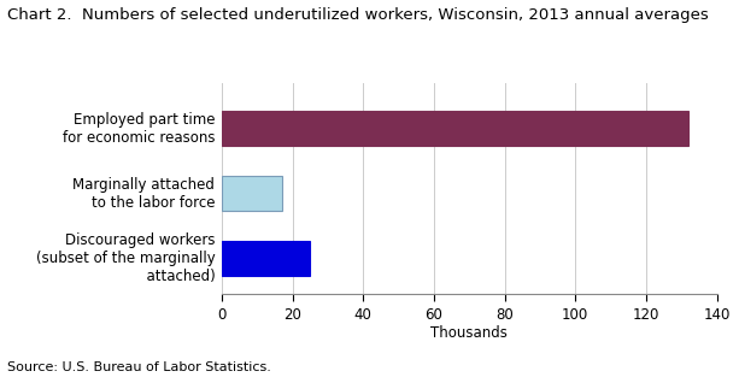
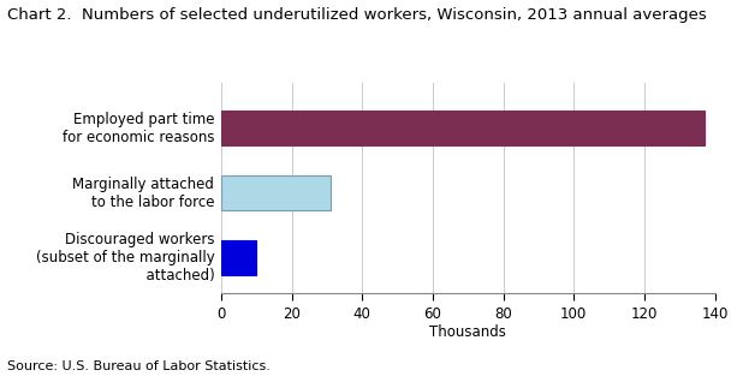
Employed part time for economic reasons: 132 -> 137
Marginally attached to the labor force: 17 -> 31
Discouraged workers (subset of the marginally attached): 25 -> 10
